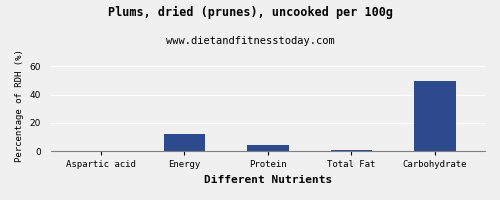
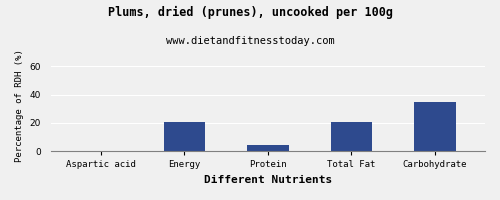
Energy: 12 -> 21
Total Fat: 1 -> 21
Carbohydrate: 50 -> 35
